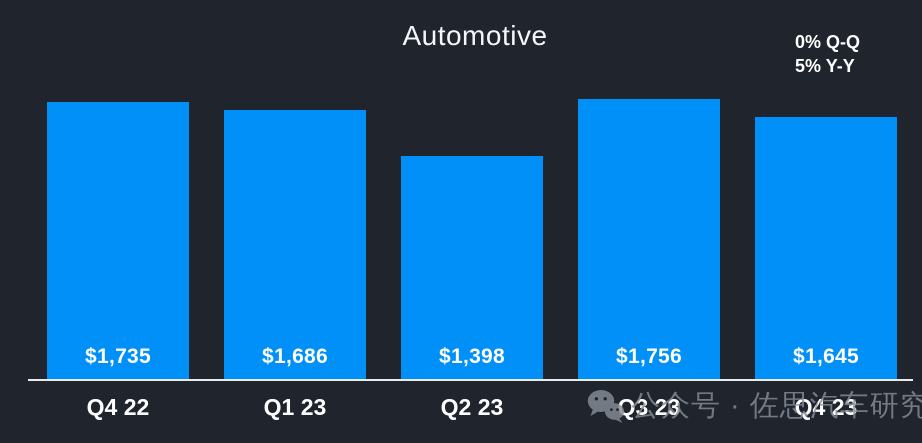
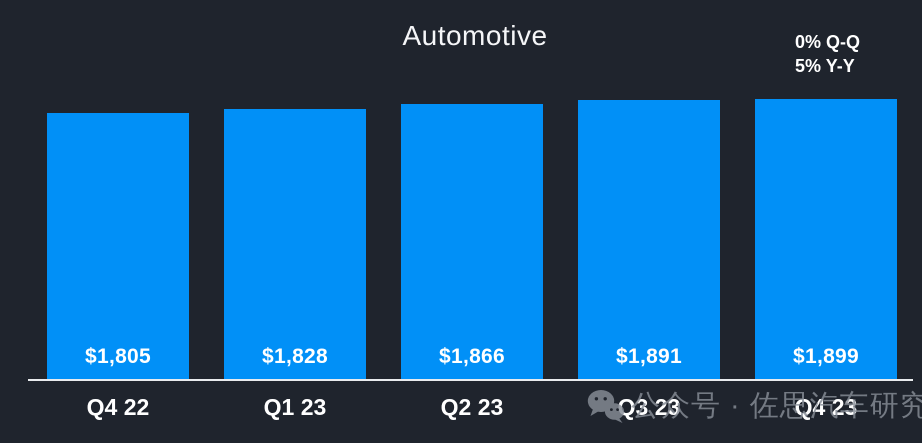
Q4 22: $1,735 -> $1,805
Q1 23: $1,686 -> $1,828
Q2 23: $1,398 -> $1,866
Q3 23: $1,756 -> $1,891
Q4 23: $1,645 -> $1,899
